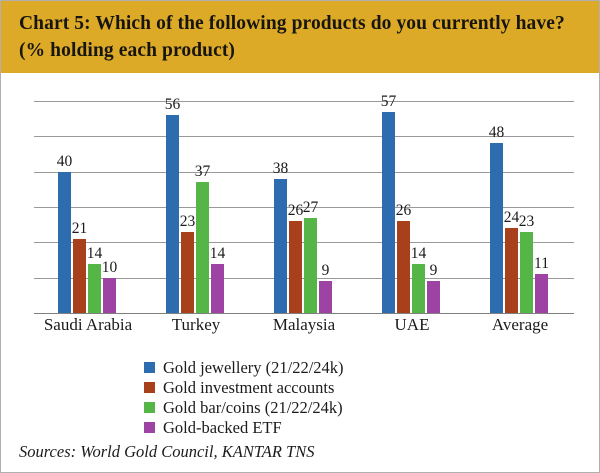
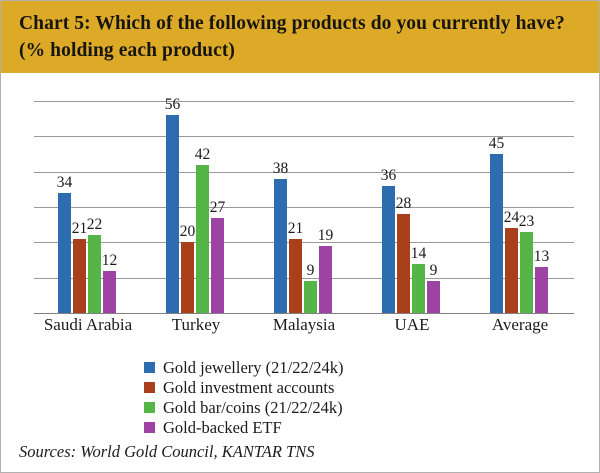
Gold jewellery (21/22/24k)/Saudi Arabia: 40 -> 34
Gold bar/coins (21/22/24k)/Saudi Arabia: 14 -> 22
Gold-backed ETF/Saudi Arabia: 10 -> 12
Gold investment accounts/Turkey: 23 -> 20
Gold bar/coins (21/22/24k)/Turkey: 37 -> 42
Gold-backed ETF/Turkey: 14 -> 27
Gold investment accounts/Malaysia: 26 -> 21
Gold bar/coins (21/22/24k)/Malaysia: 27 -> 9
Gold-backed ETF/Malaysia: 9 -> 19
Gold jewellery (21/22/24k)/UAE: 57 -> 36
Gold investment accounts/UAE: 26 -> 28
Gold jewellery (21/22/24k)/Average: 48 -> 45
Gold-backed ETF/Average: 11 -> 13
